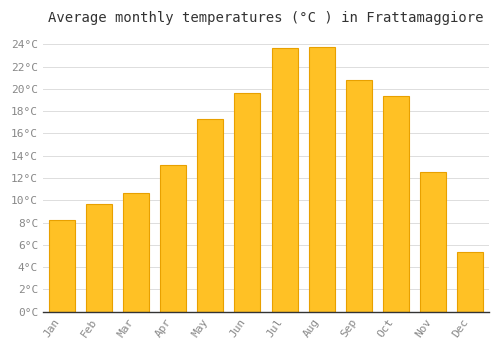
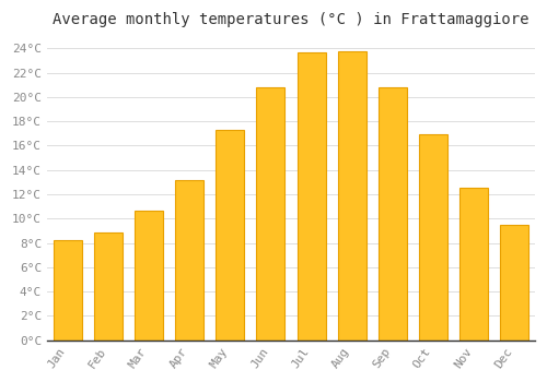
Feb: 9.7°C -> 8.9°C
Jun: 19.6°C -> 20.8°C
Oct: 19.4°C -> 16.9°C
Dec: 5.4°C -> 9.5°C
